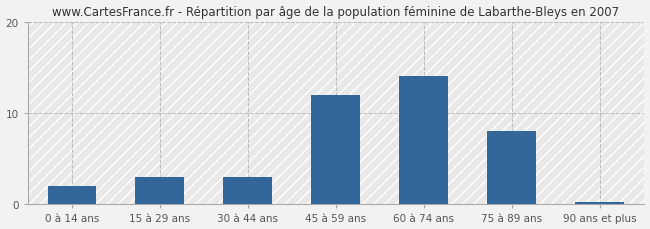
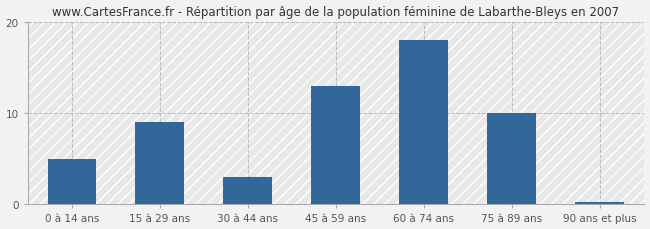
0 à 14 ans: 2.0 -> 5.0
15 à 29 ans: 3.0 -> 9.0
45 à 59 ans: 12.0 -> 13.0
60 à 74 ans: 14.0 -> 18.0
75 à 89 ans: 8.0 -> 10.0
